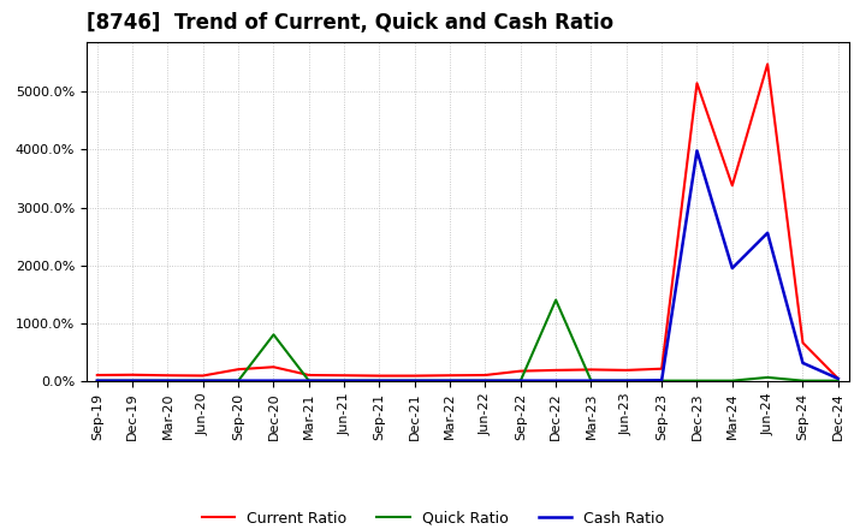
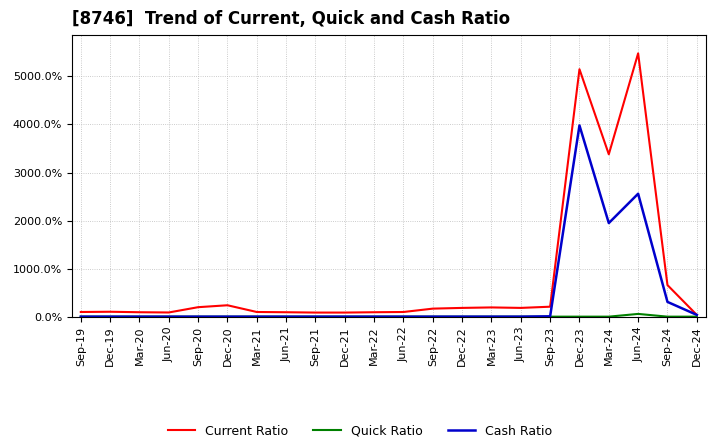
Quick Ratio/Dec-20: 800% -> 0%
Quick Ratio/Dec-22: 1400% -> 0%
